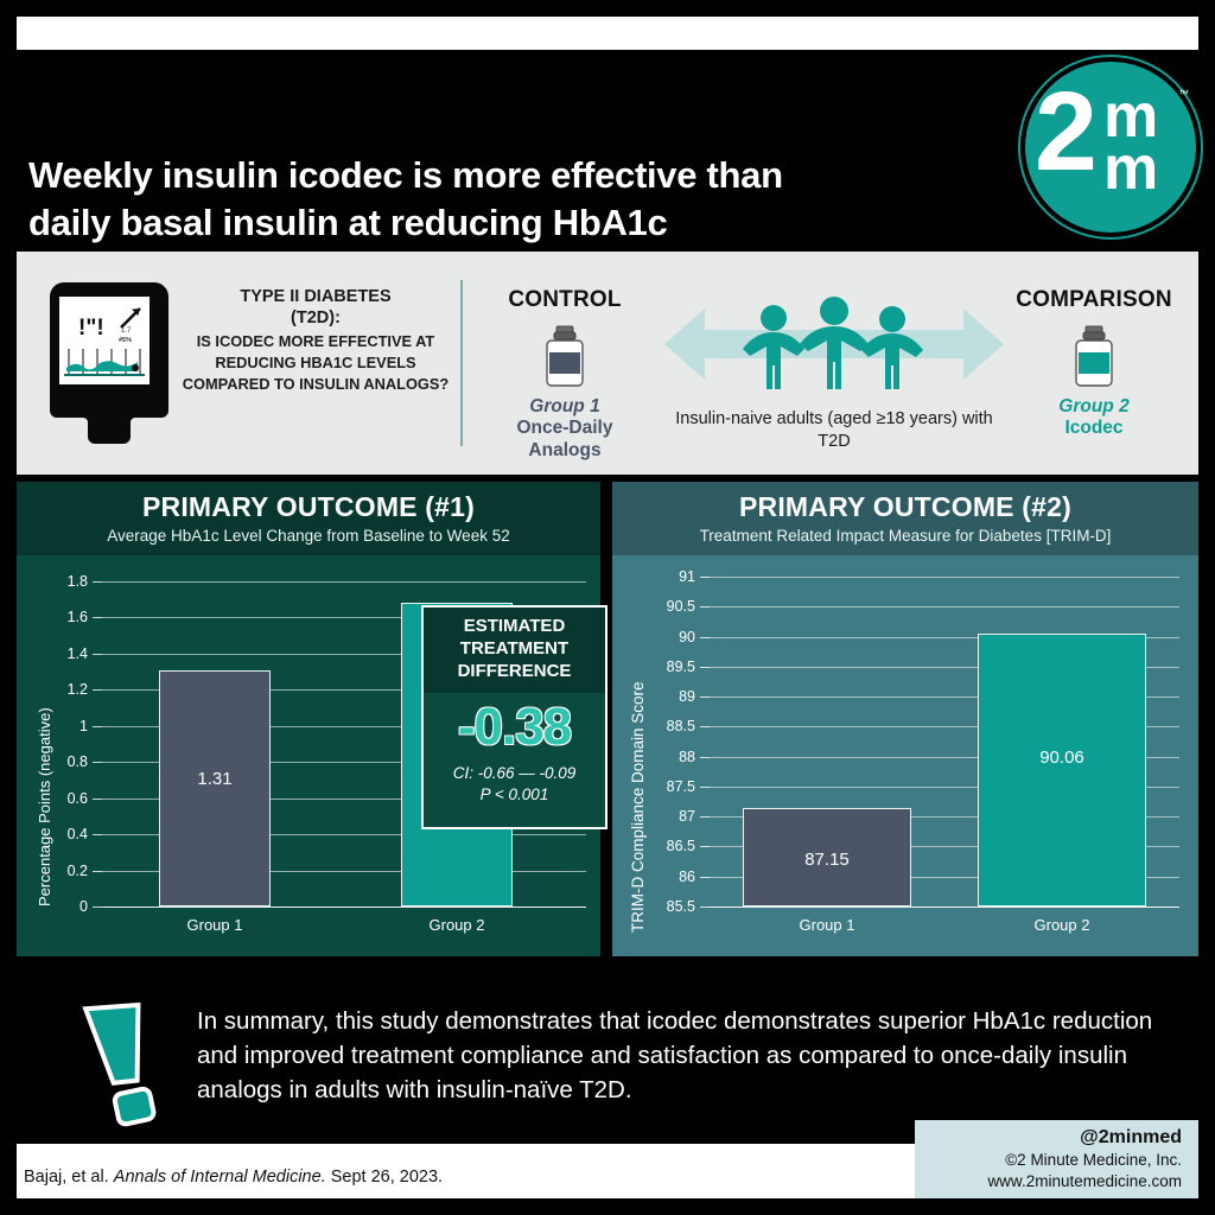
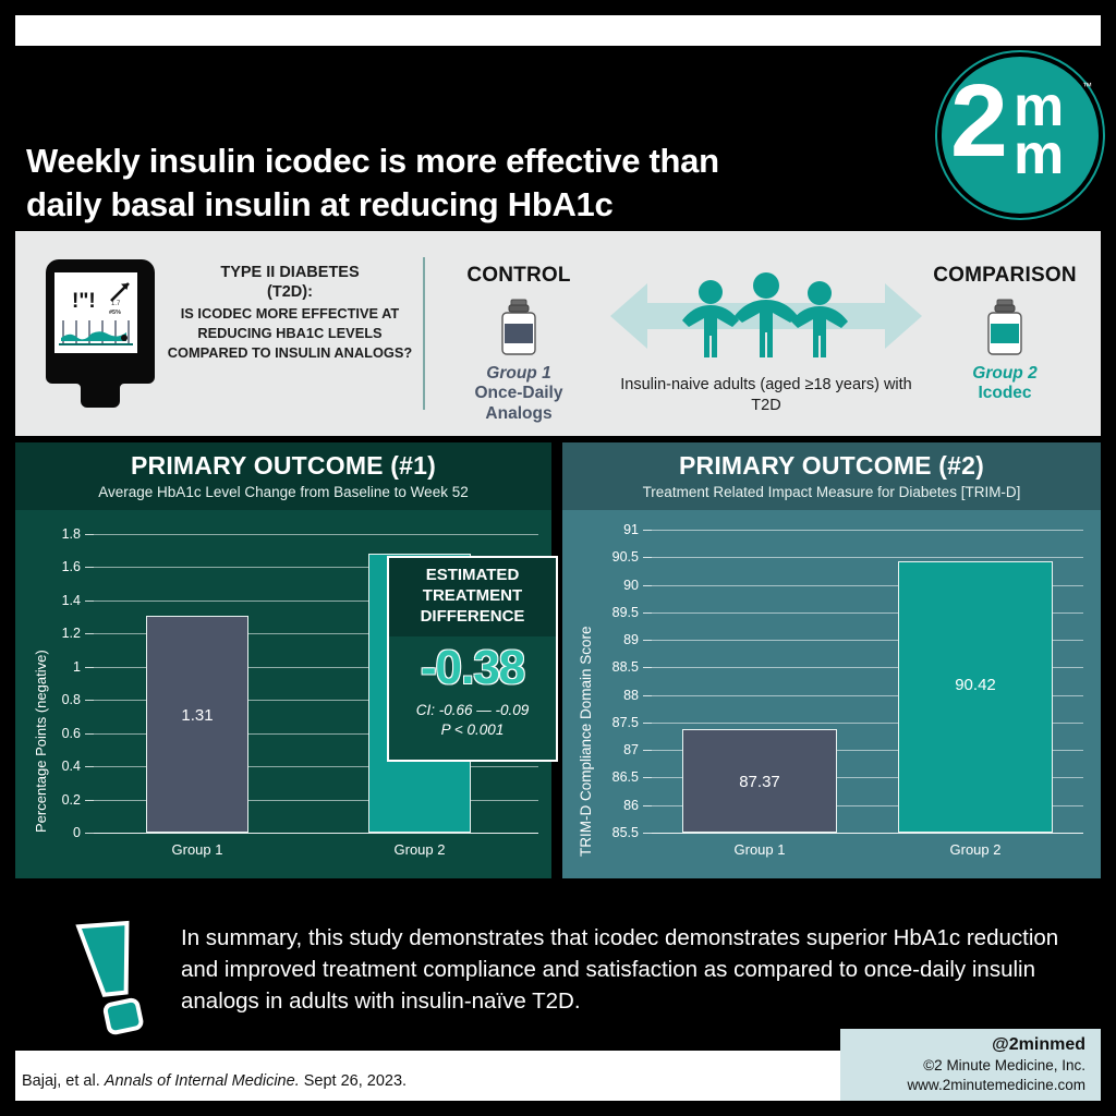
PRIMARY OUTCOME (#2)/Group 1: 87.15 -> 87.37
PRIMARY OUTCOME (#2)/Group 2: 90.06 -> 90.42
